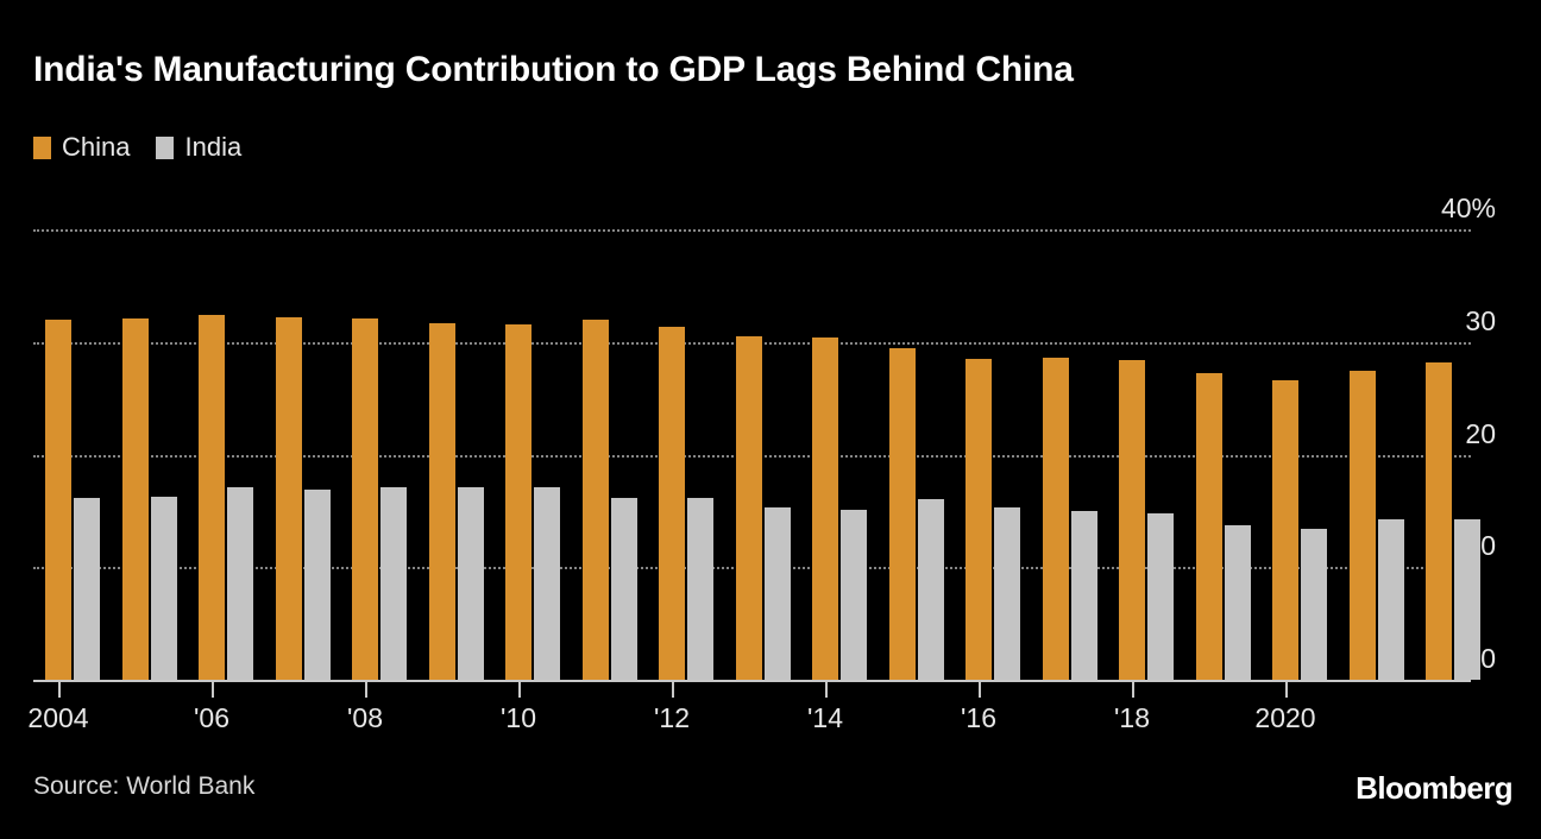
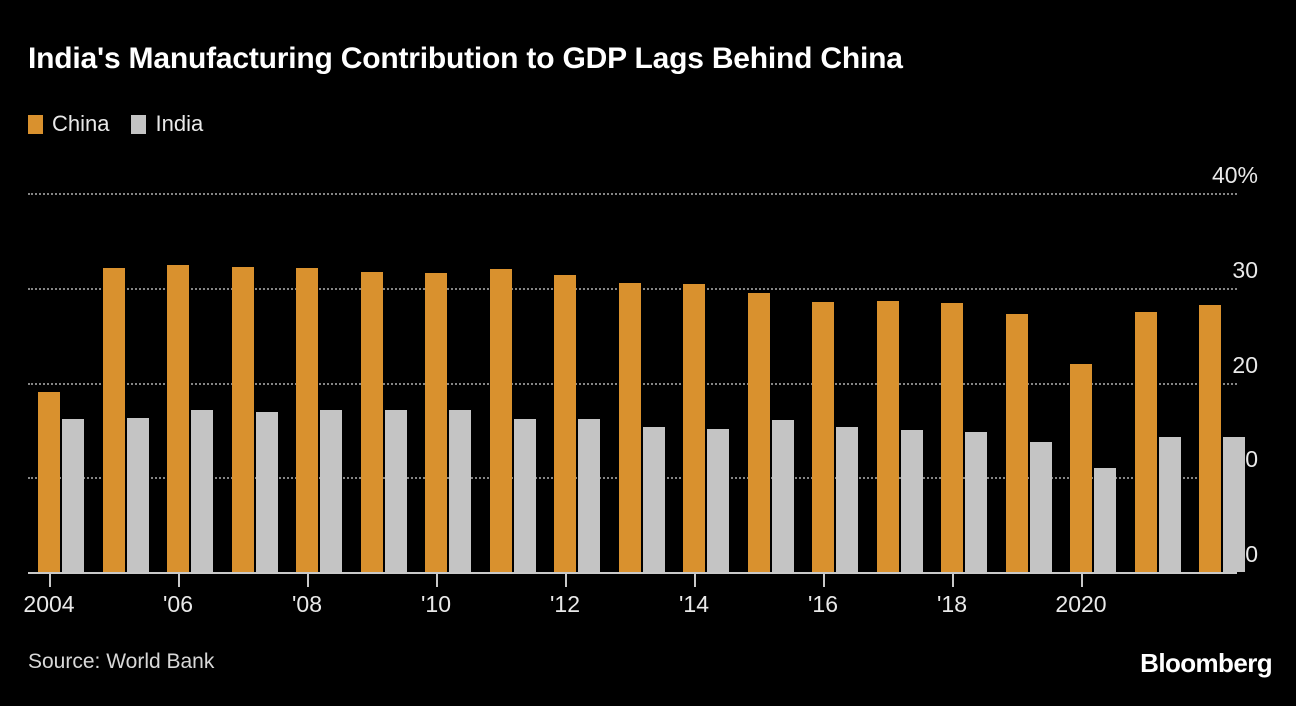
China/2004: 32% -> 19%
China/2020: 27% -> 22%
India/2020: 13% -> 11%
